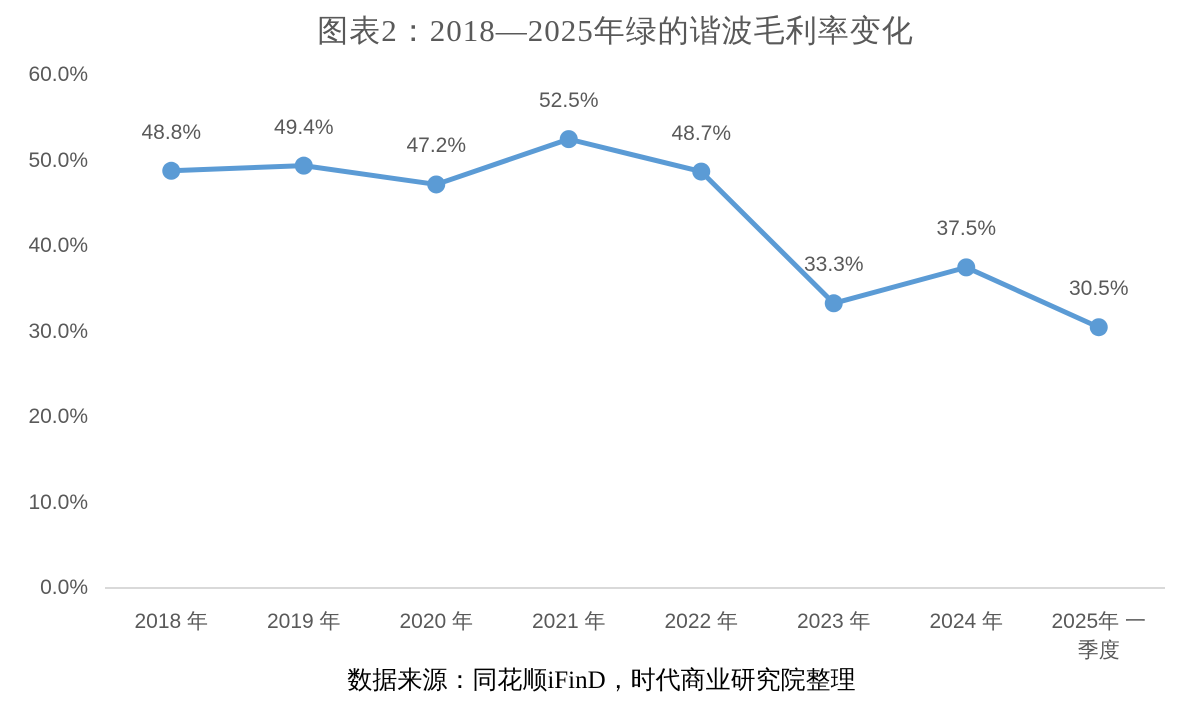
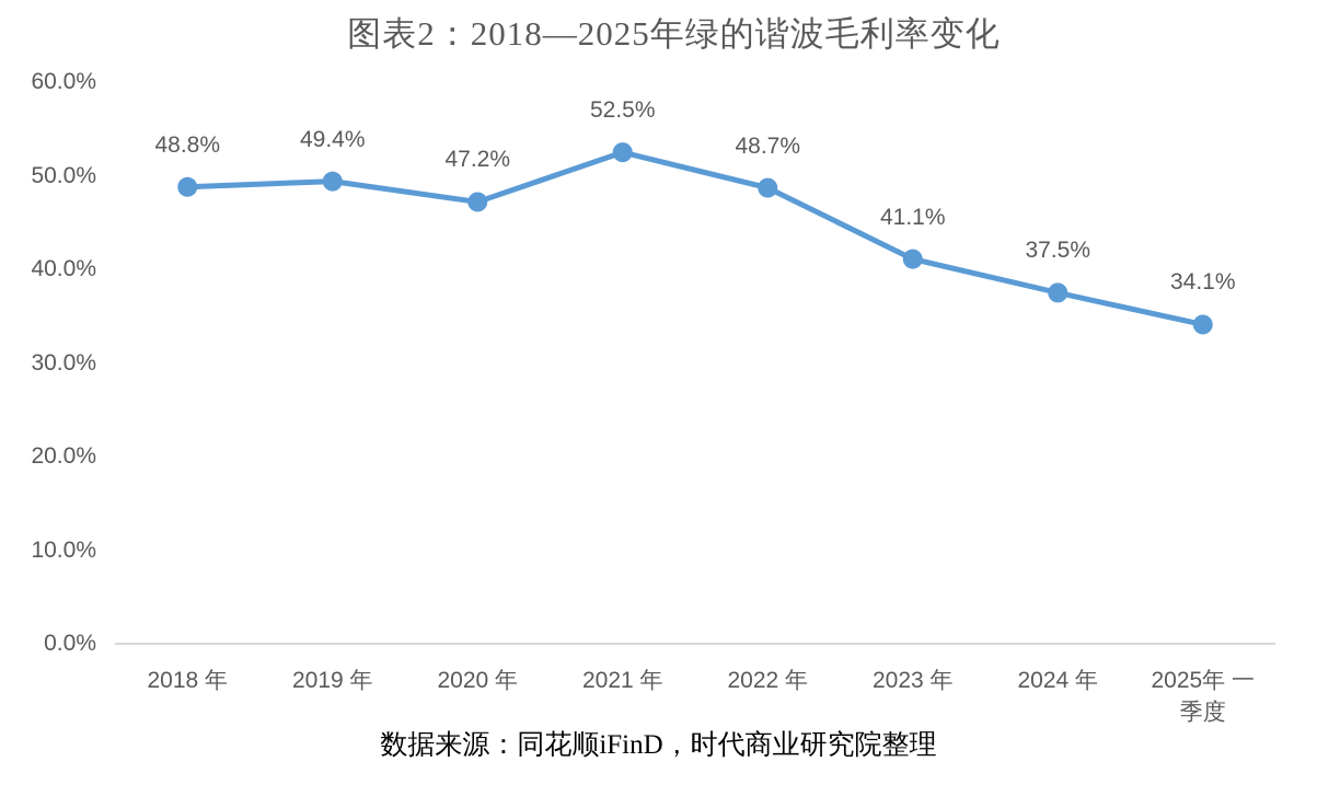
2023 年: 33.3% -> 41.1%
2025年 一 季度: 30.5% -> 34.1%
